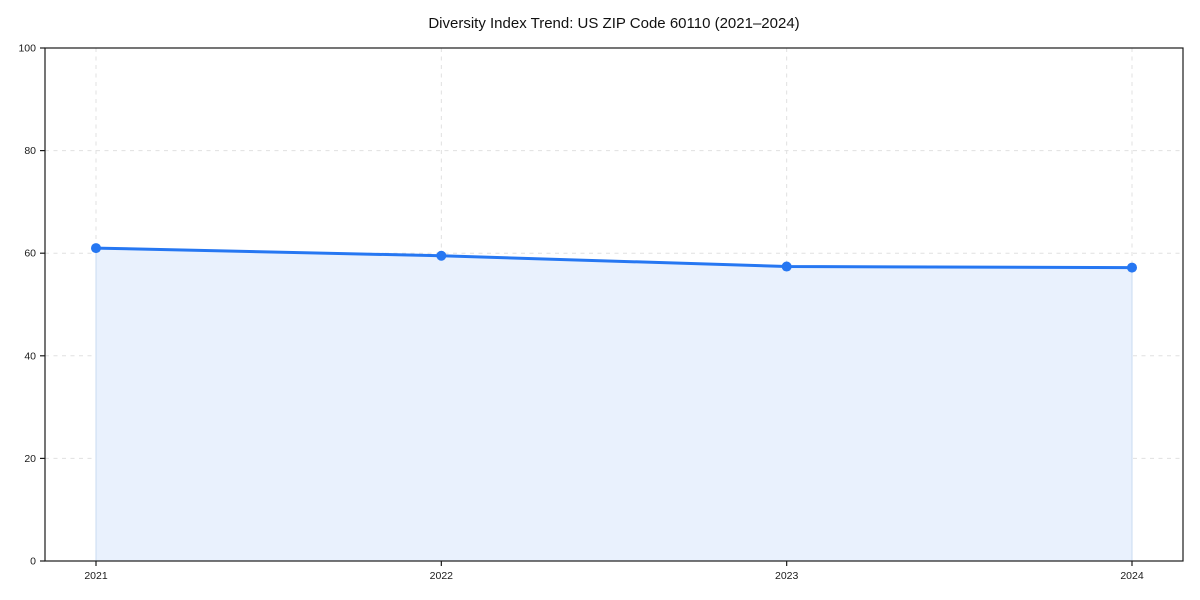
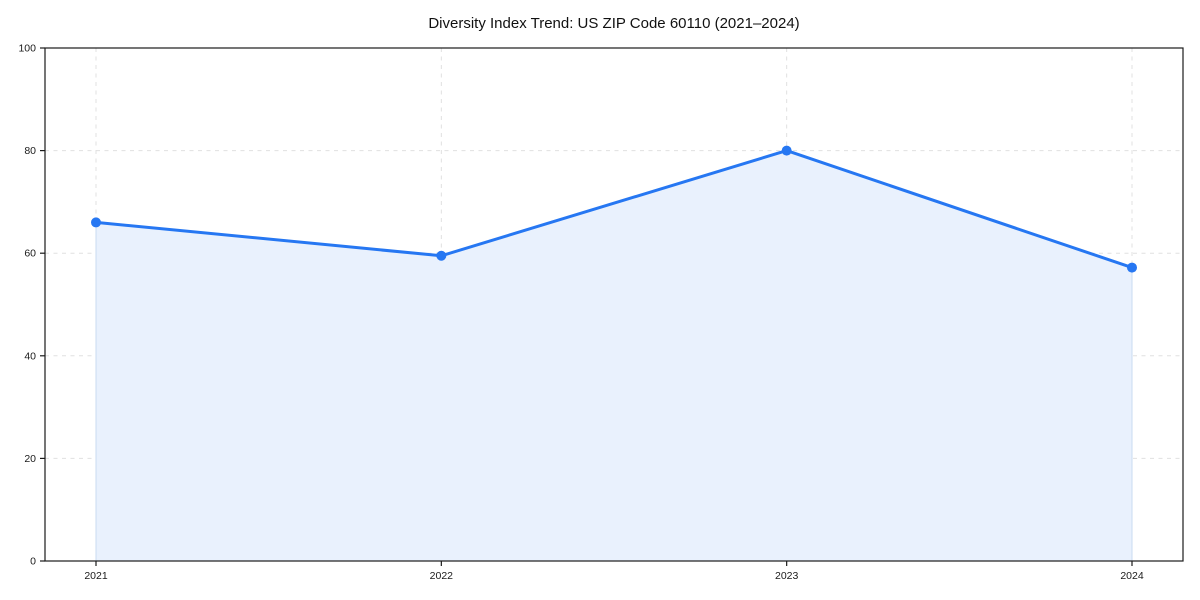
2021: 61 -> 66
2023: 57 -> 80
